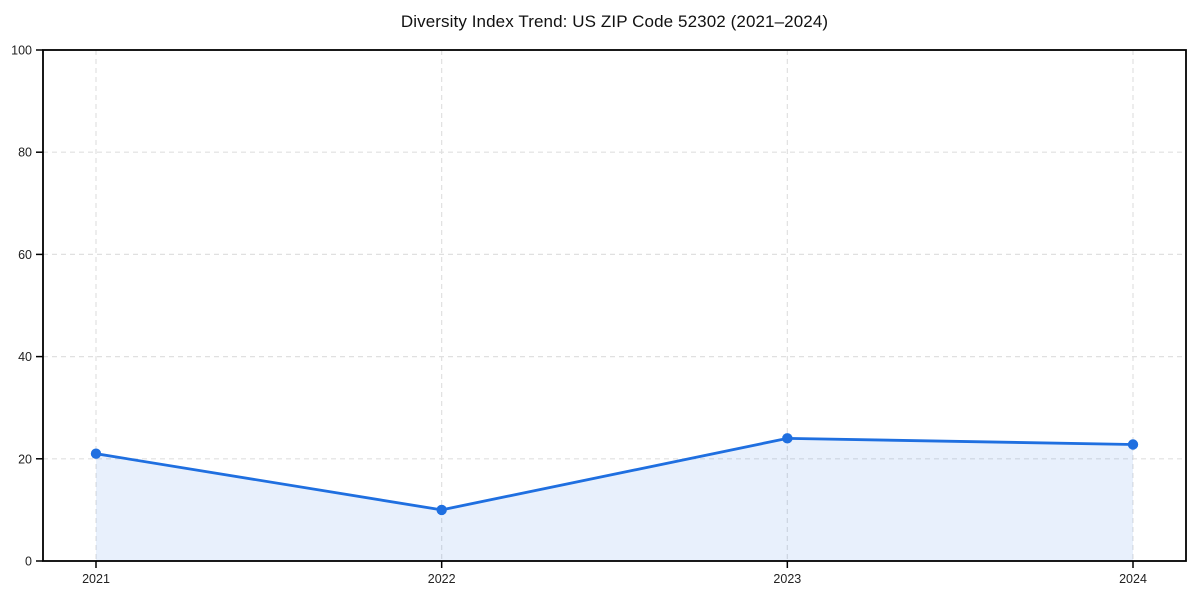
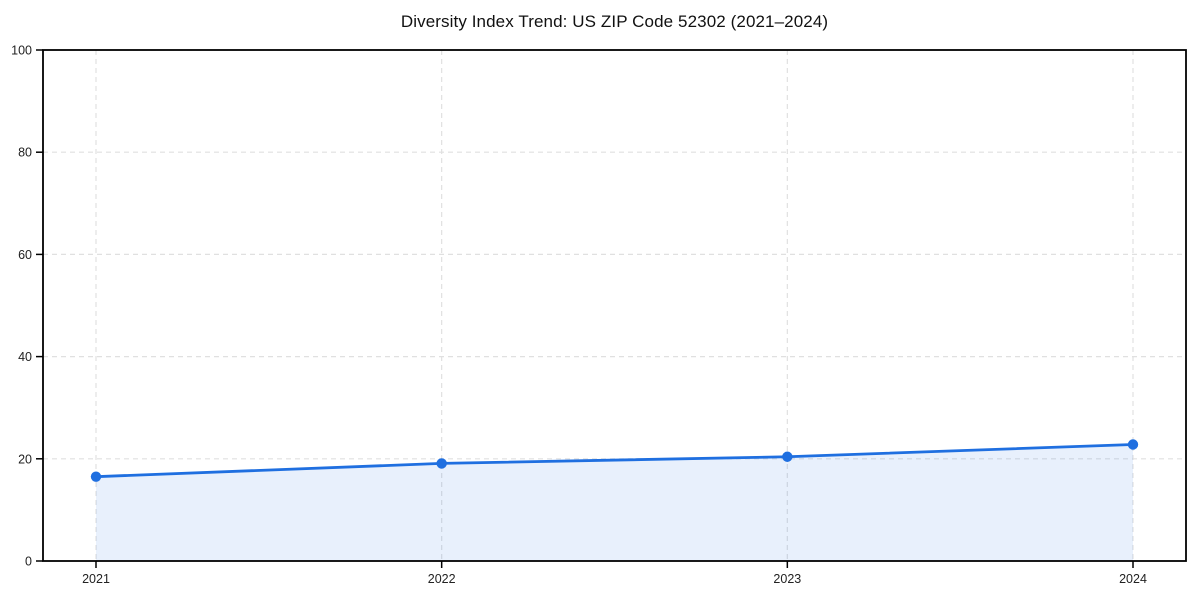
2021: 21 -> 16
2022: 10 -> 19
2023: 24 -> 20
